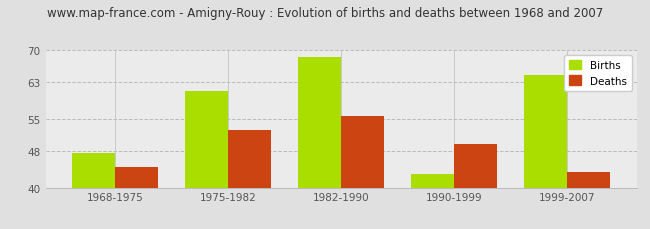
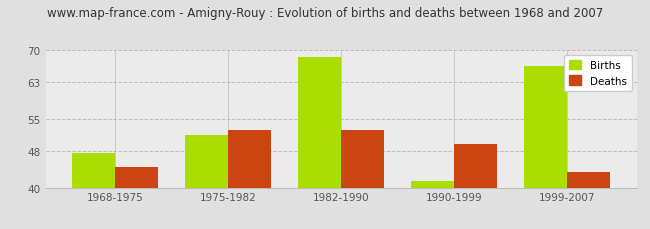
Births/1975-1982: 61.0 -> 51.5
Deaths/1982-1990: 55.5 -> 52.5
Births/1990-1999: 43.0 -> 41.5
Births/1999-2007: 64.5 -> 66.5
